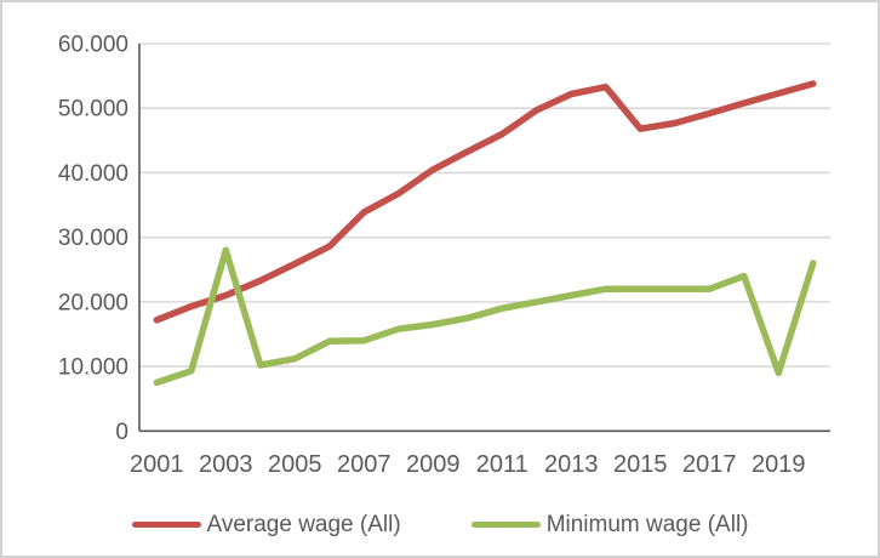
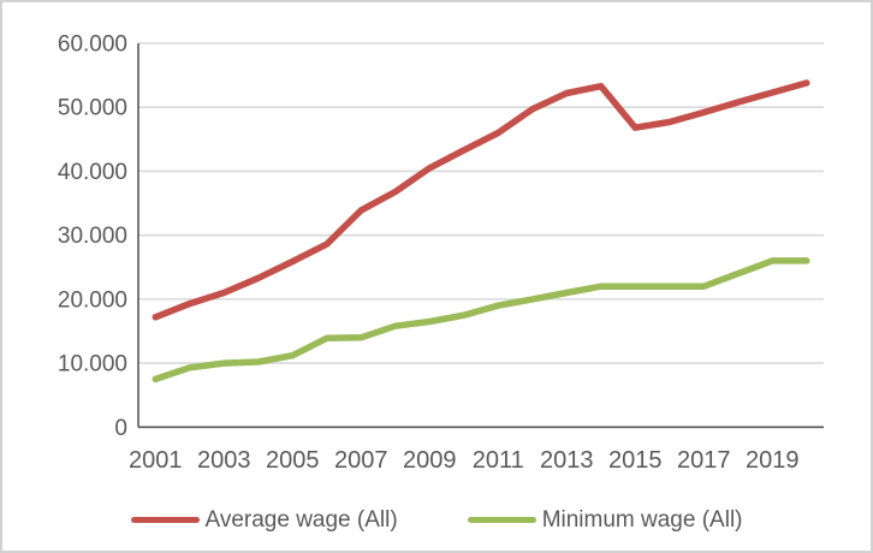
Minimum wage (All)/2003: 28000 -> 10000
Minimum wage (All)/2019: 9000 -> 26000
